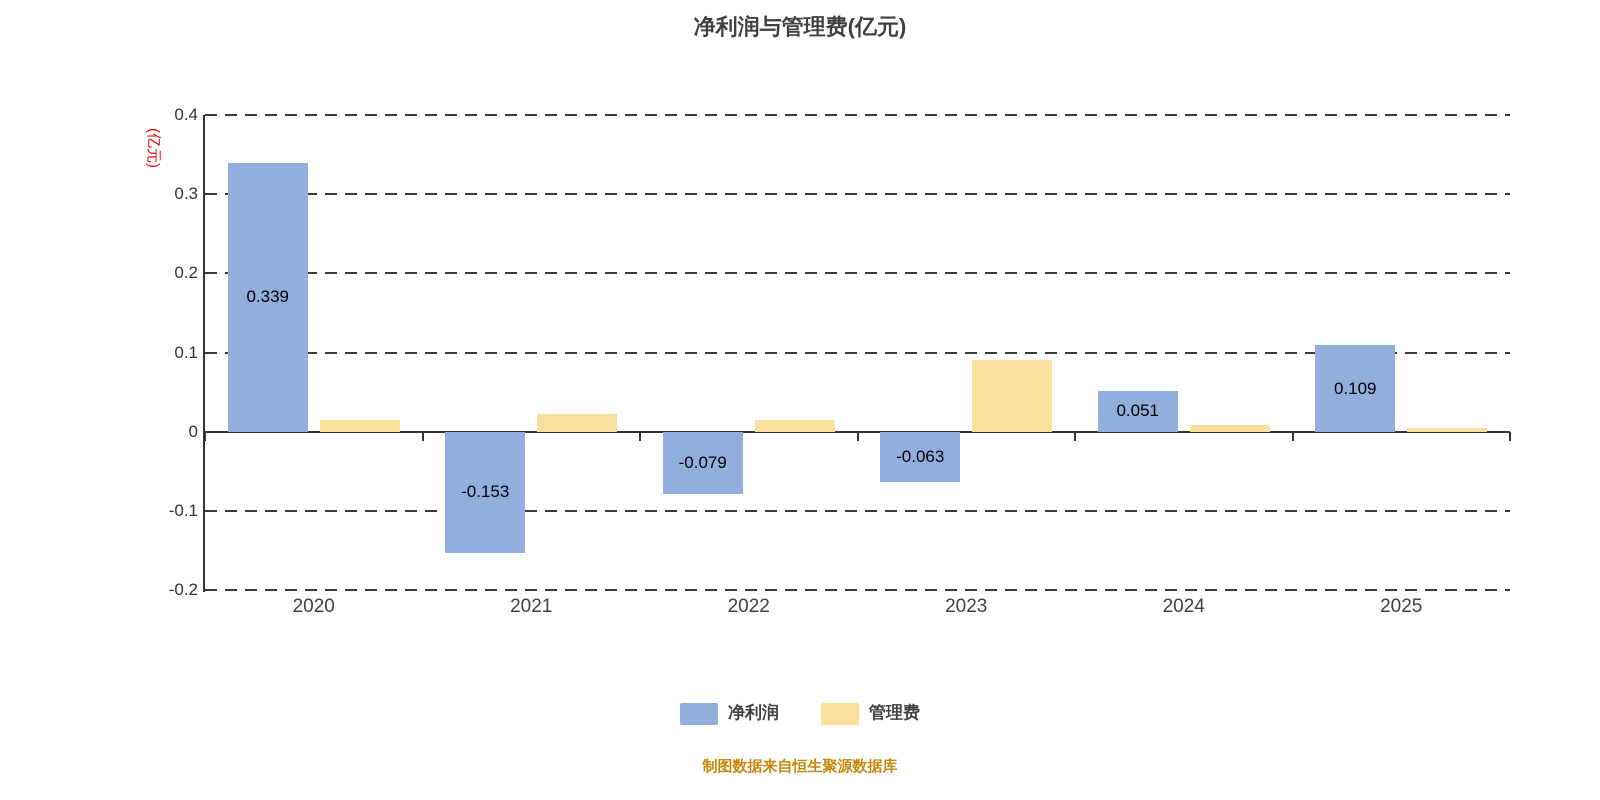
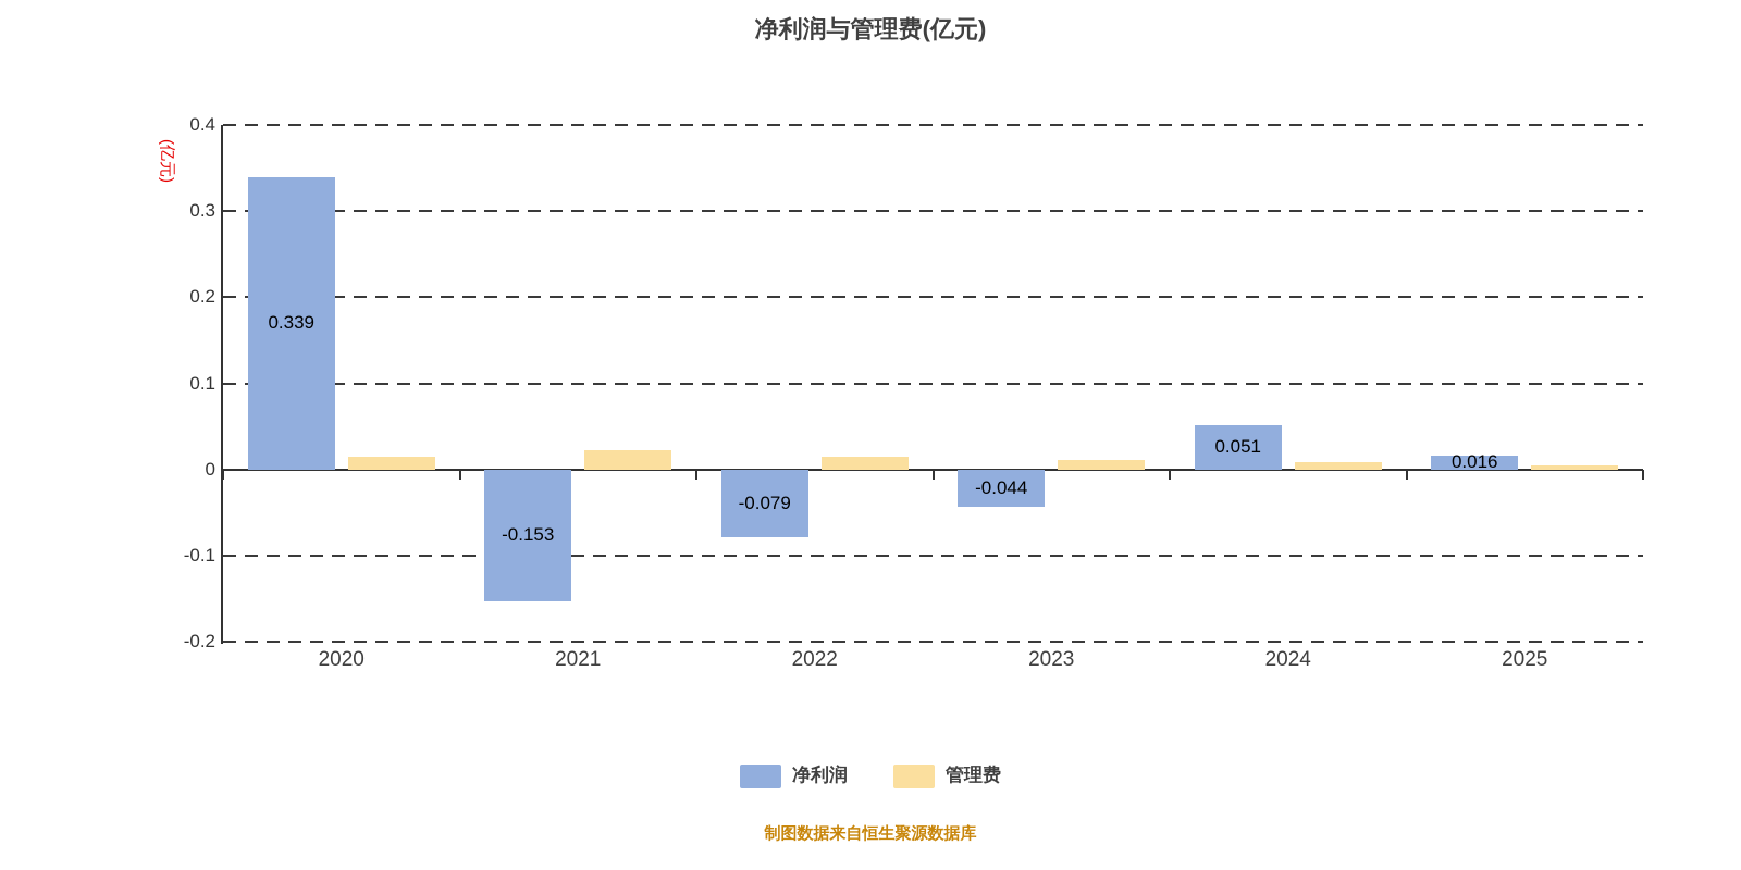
净利润/2023: -0.063 -> -0.044
管理费/2023: 0.09 -> 0.01
净利润/2025: 0.109 -> 0.016
